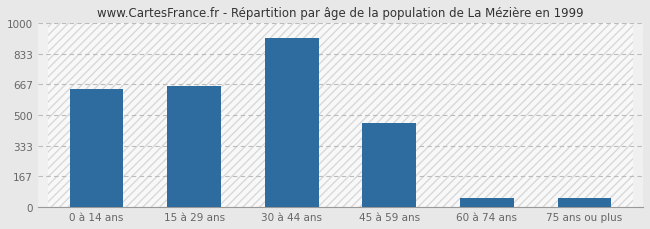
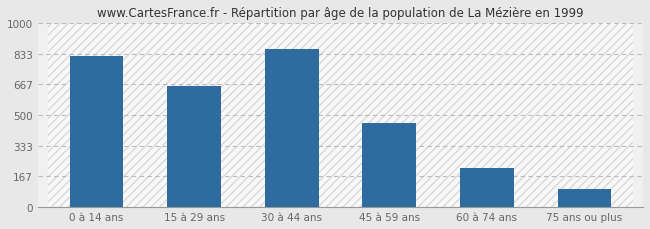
0 à 14 ans: 640 -> 820
30 à 44 ans: 920 -> 860
60 à 74 ans: 50 -> 210
75 ans ou plus: 50 -> 100
